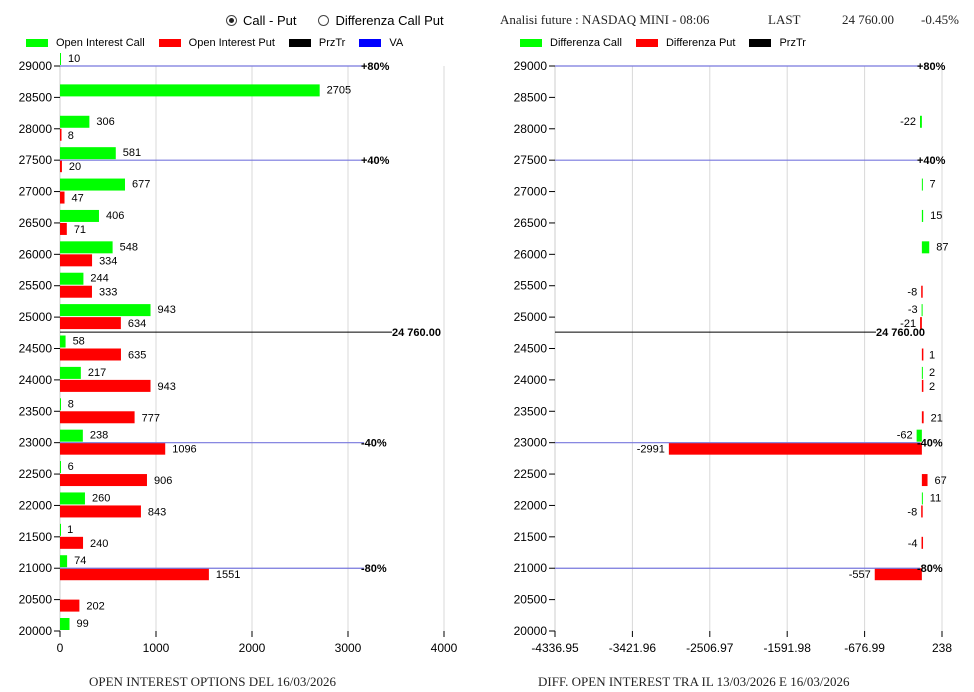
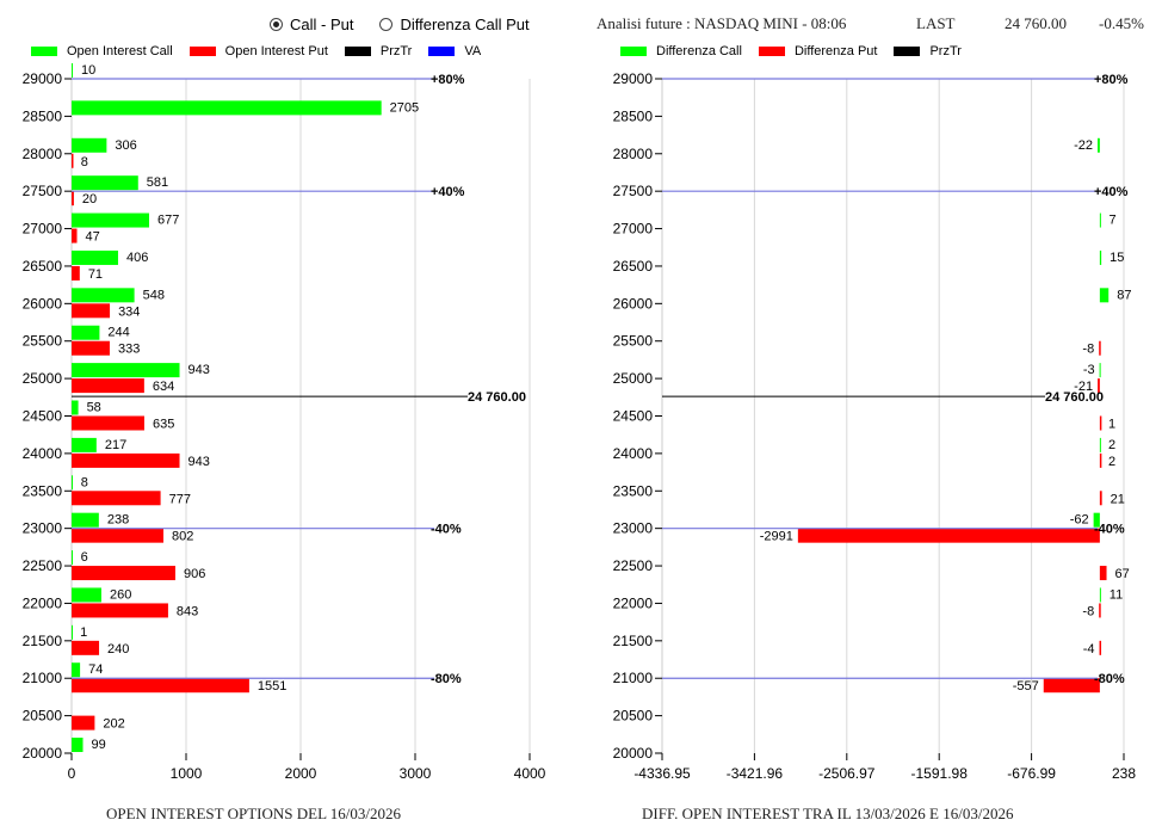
OPEN INTEREST OPTIONS DEL 16/03/2026/Open Interest Put/23000: 1096 -> 802
